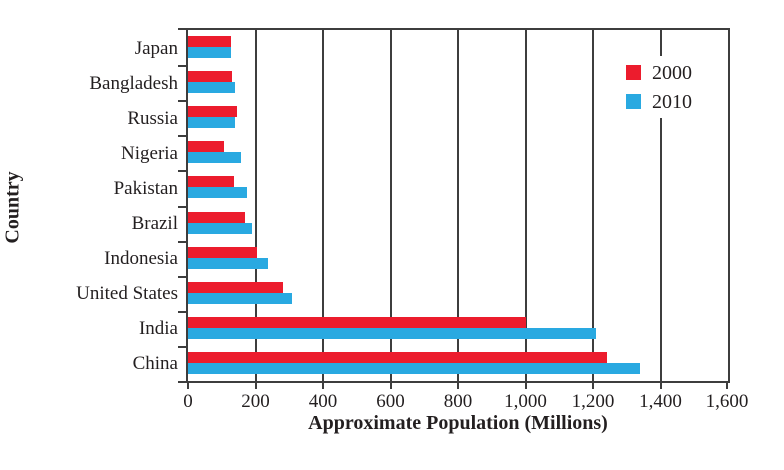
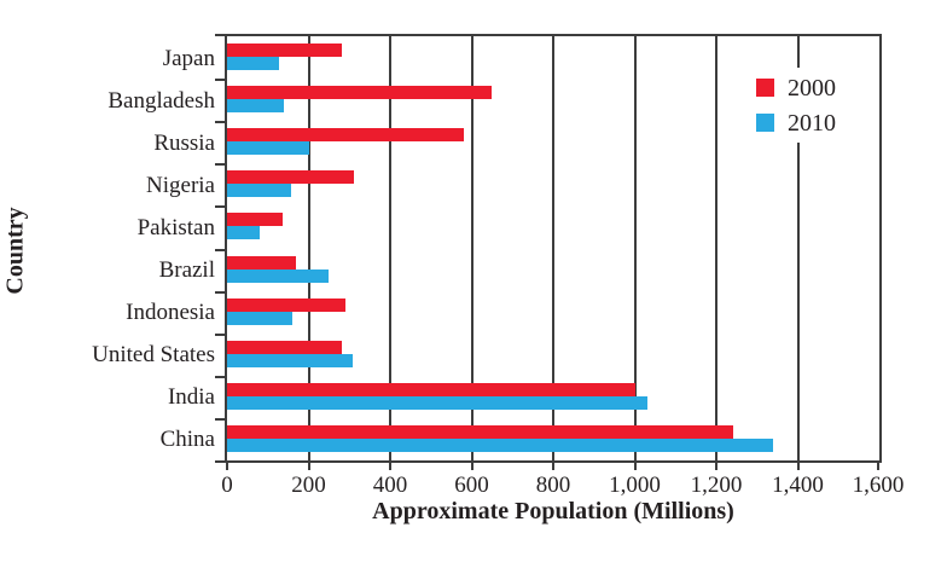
2000/Japan: 130 -> 280
2000/Bangladesh: 130 -> 650
2000/Russia: 140 -> 580
2010/Russia: 140 -> 200
2000/Nigeria: 110 -> 310
2010/Pakistan: 170 -> 80
2010/Brazil: 190 -> 250
2000/Indonesia: 200 -> 290
2010/Indonesia: 240 -> 160
2010/India: 1210 -> 1030
